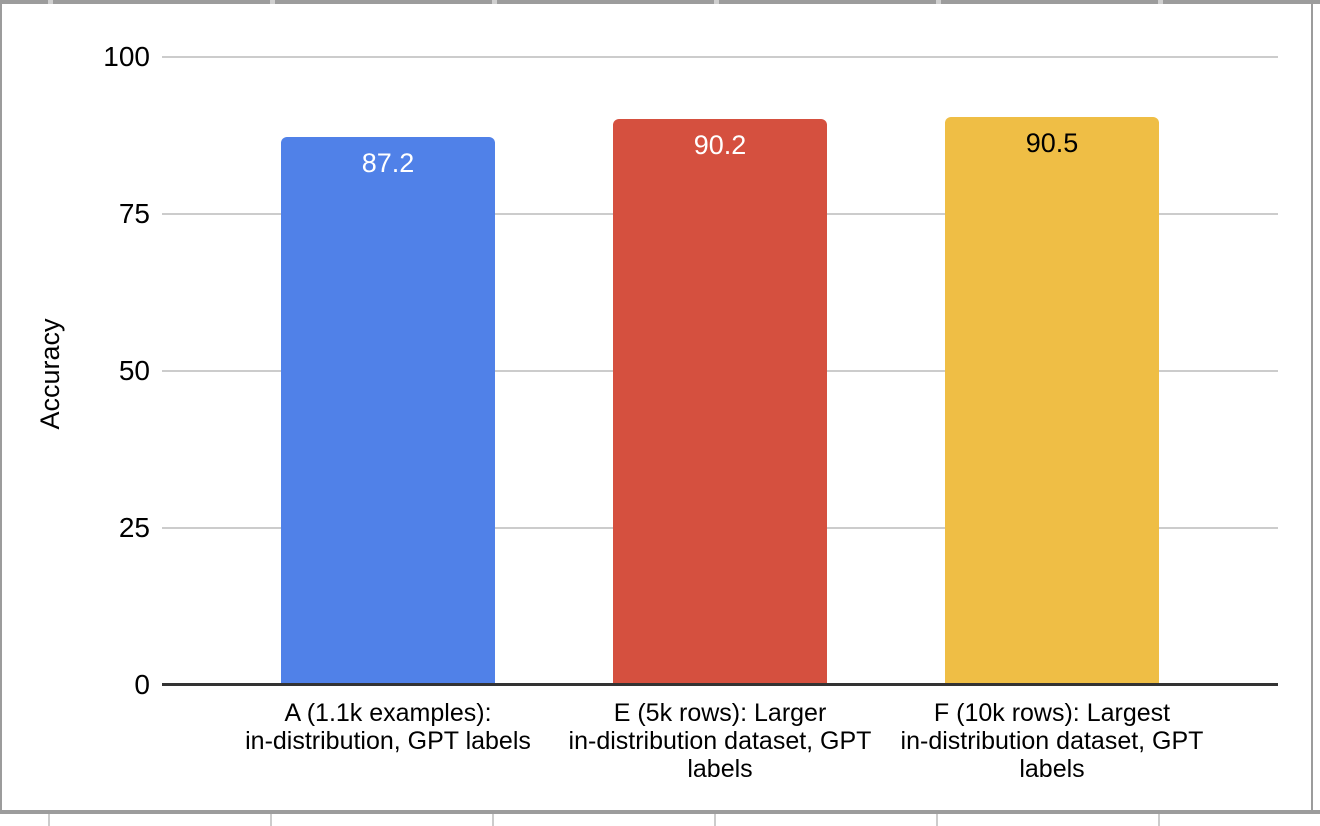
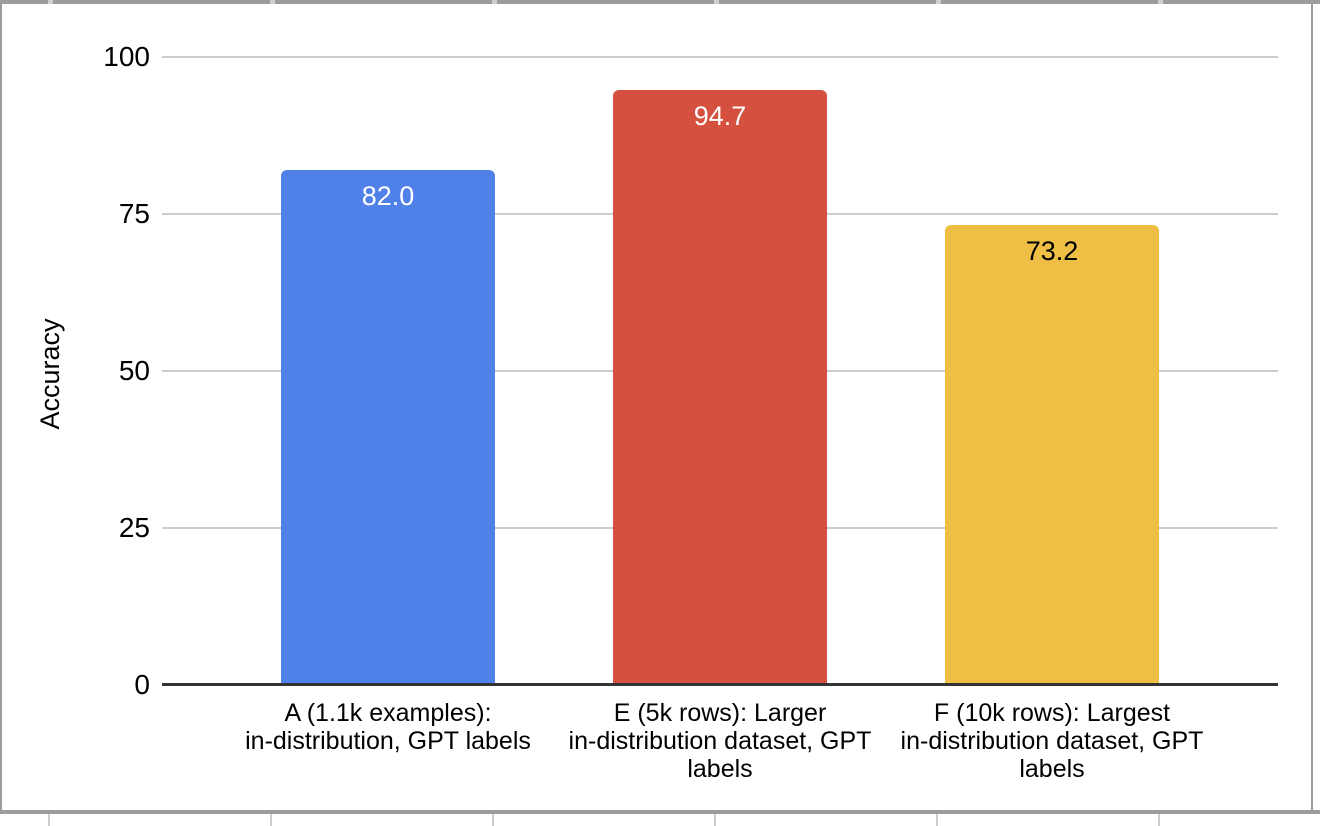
A (1.1k examples): in-distribution, GPT labels: 87.2 -> 82.0
E (5k rows): Larger in-distribution dataset, GPT labels: 90.2 -> 94.7
F (10k rows): Largest in-distribution dataset, GPT labels: 90.5 -> 73.2
